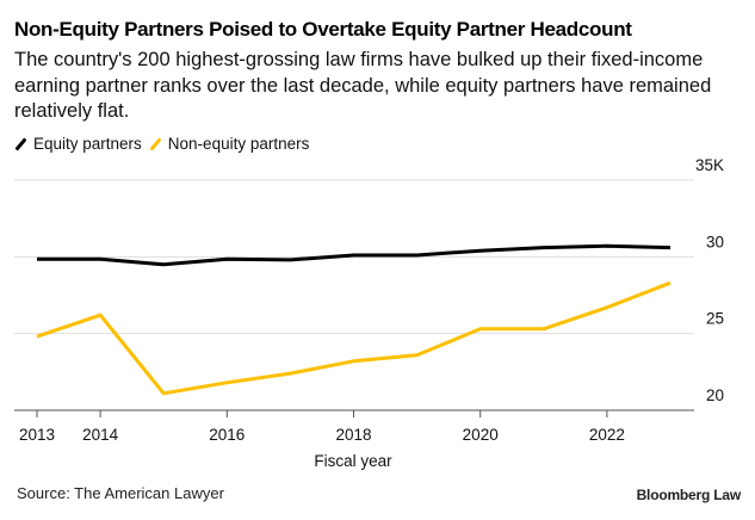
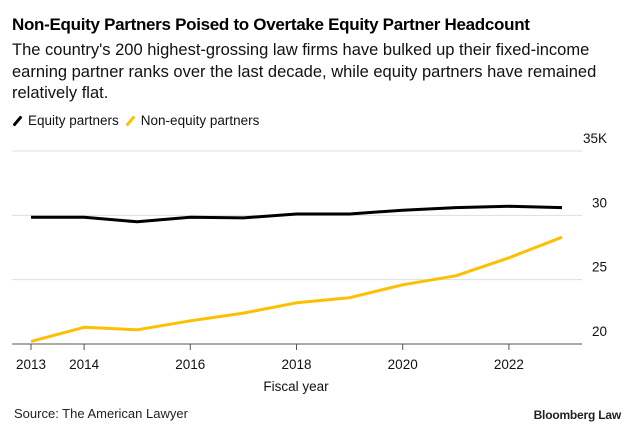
Non-equity partners/2013: 24.8K -> 20.2K
Non-equity partners/2014: 26.2K -> 21.3K
Non-equity partners/2020: 25.3K -> 24.6K
